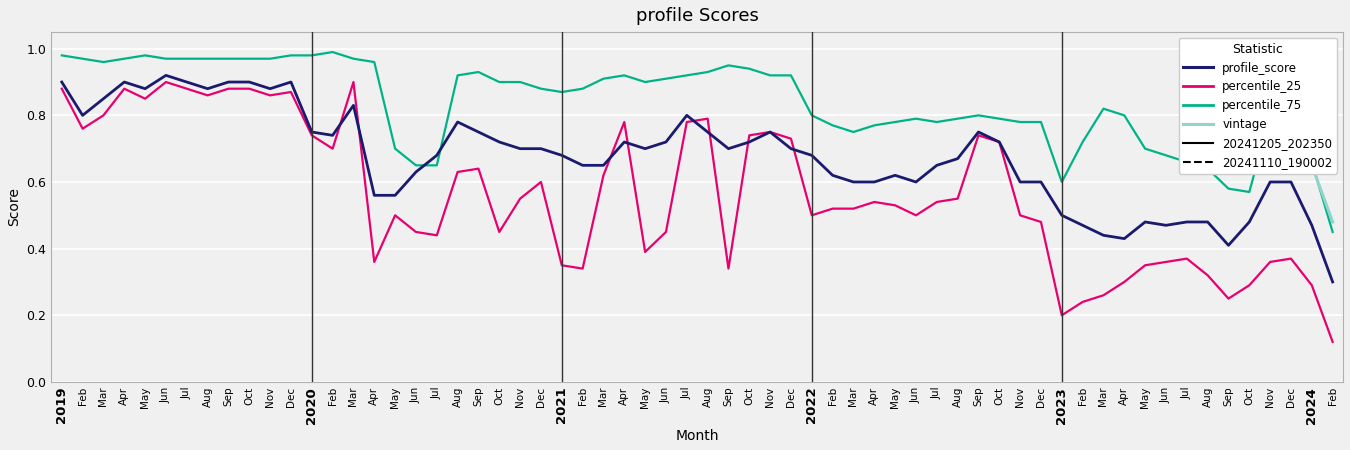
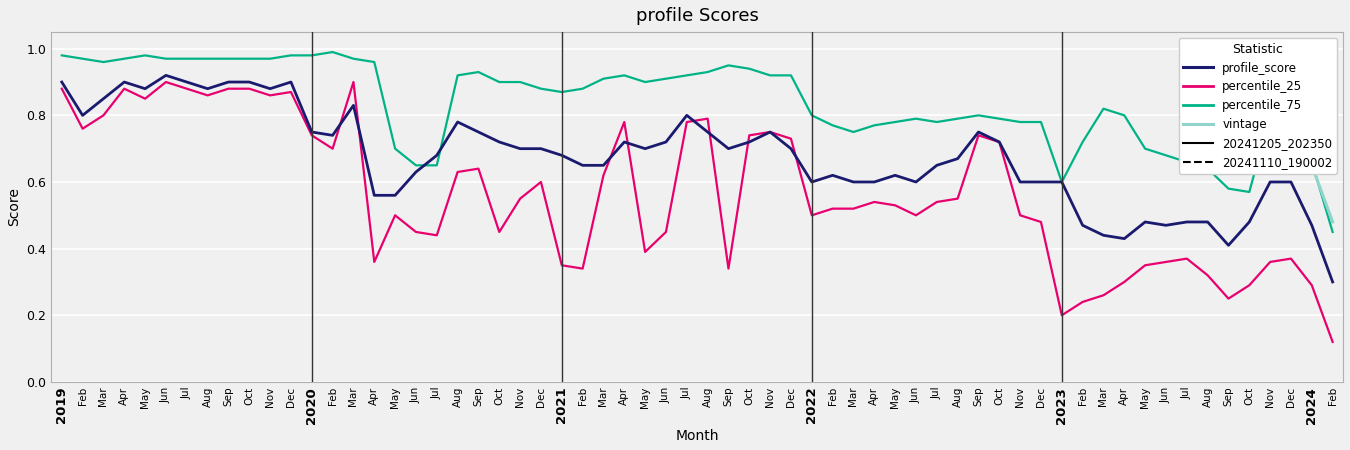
profile_score/2022: 0.68 -> 0.60
profile_score/2023: 0.50 -> 0.60
